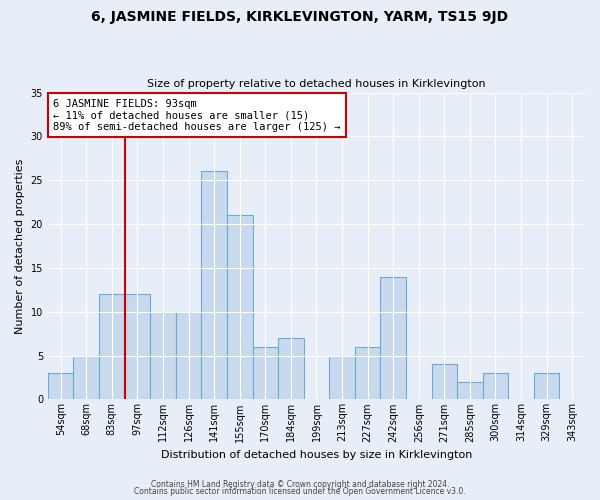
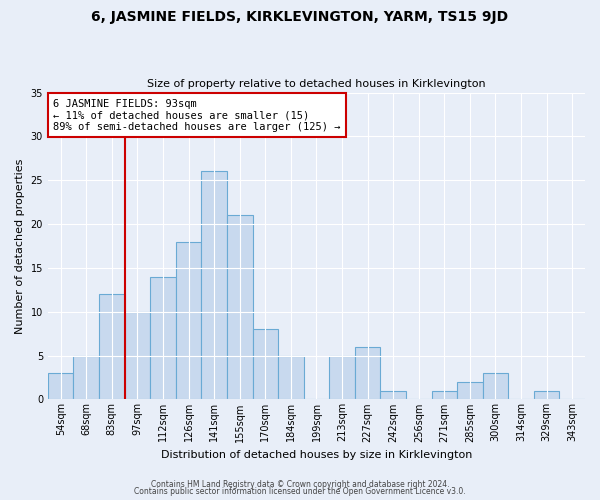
97sqm: 12 -> 10
112sqm: 10 -> 14
126sqm: 10 -> 18
170sqm: 6 -> 8
184sqm: 7 -> 5
242sqm: 14 -> 1
271sqm: 4 -> 1
329sqm: 3 -> 1
